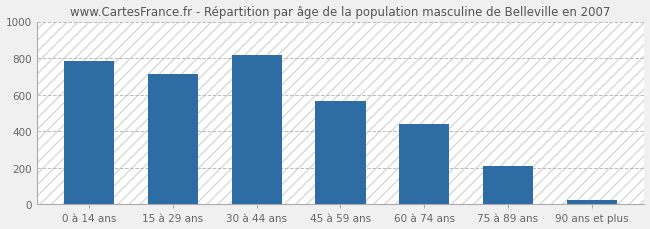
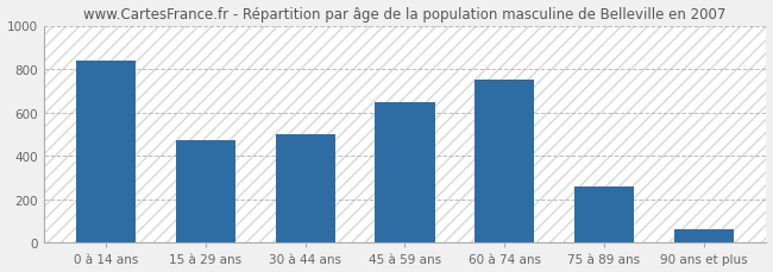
0 à 14 ans: 780 -> 840
15 à 29 ans: 720 -> 470
30 à 44 ans: 820 -> 500
45 à 59 ans: 560 -> 650
60 à 74 ans: 440 -> 750
75 à 89 ans: 210 -> 260
90 ans et plus: 20 -> 60
